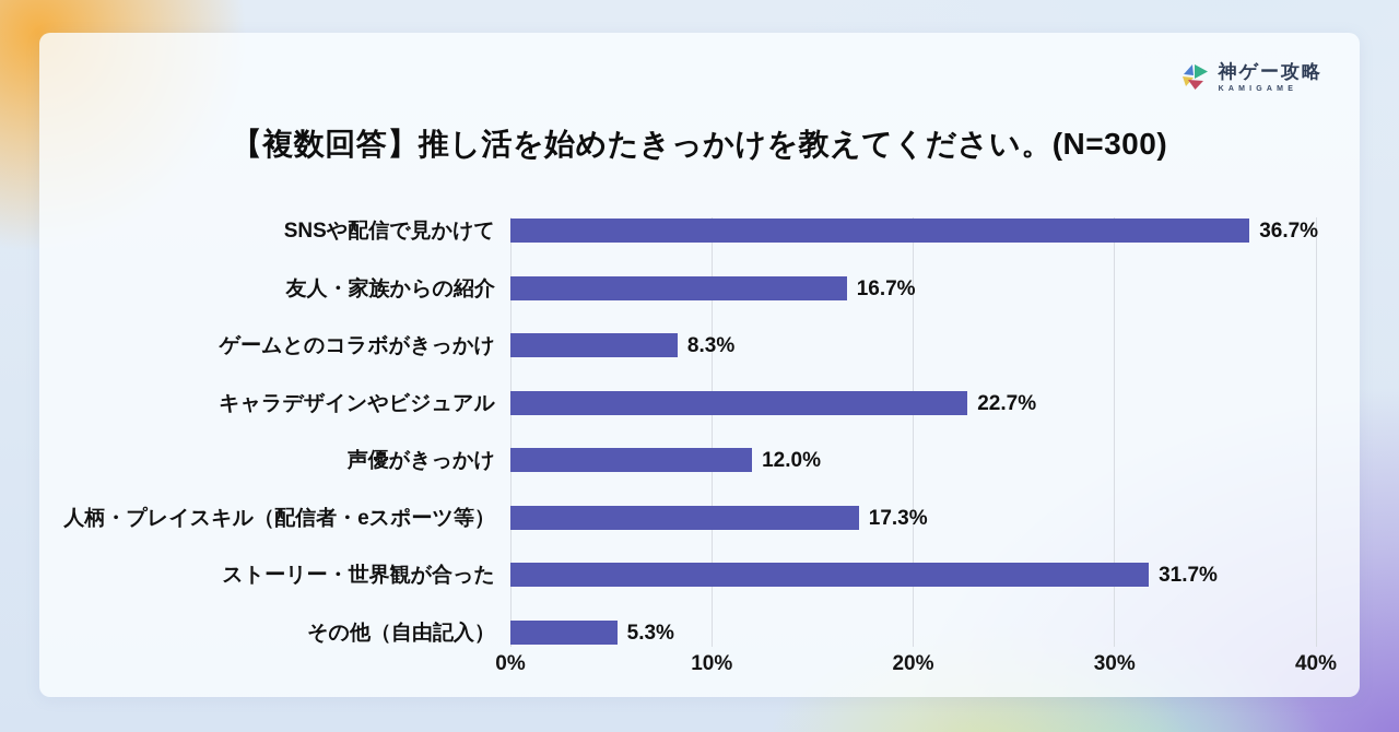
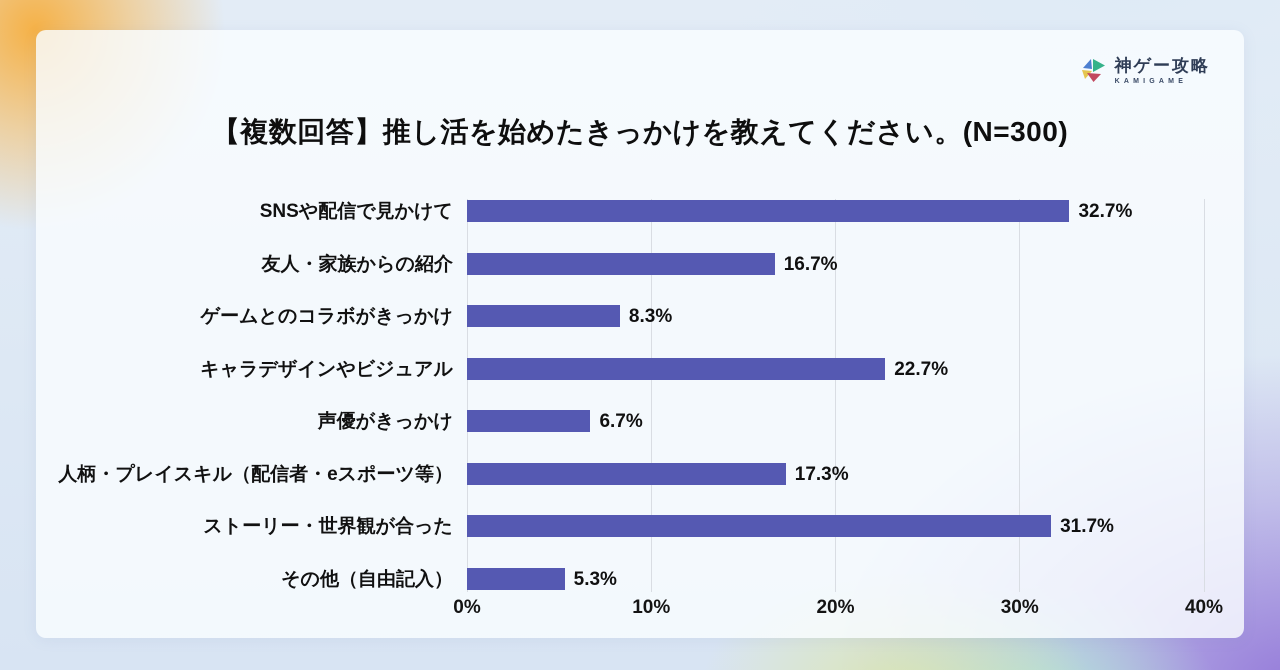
SNSや配信で見かけて: 36.7% -> 32.7%
声優がきっかけ: 12.0% -> 6.7%
